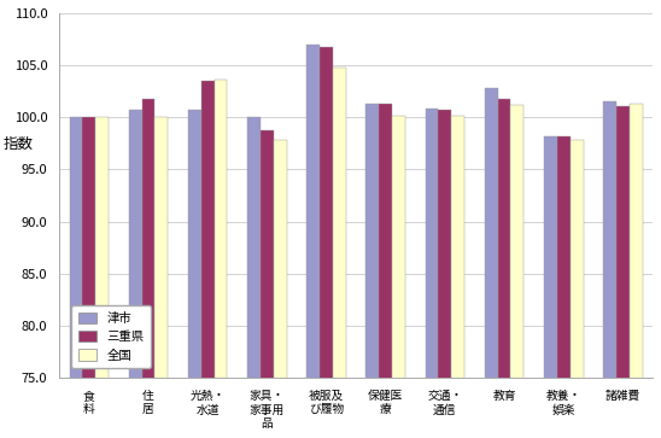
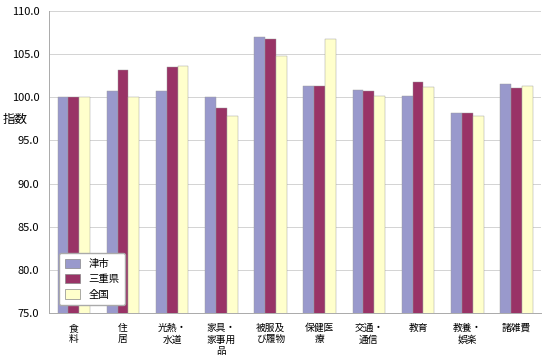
三重県/住 居: 101.8 -> 103.2
全国/保健医 療: 100.1 -> 106.8
津市/教育: 102.8 -> 100.2
